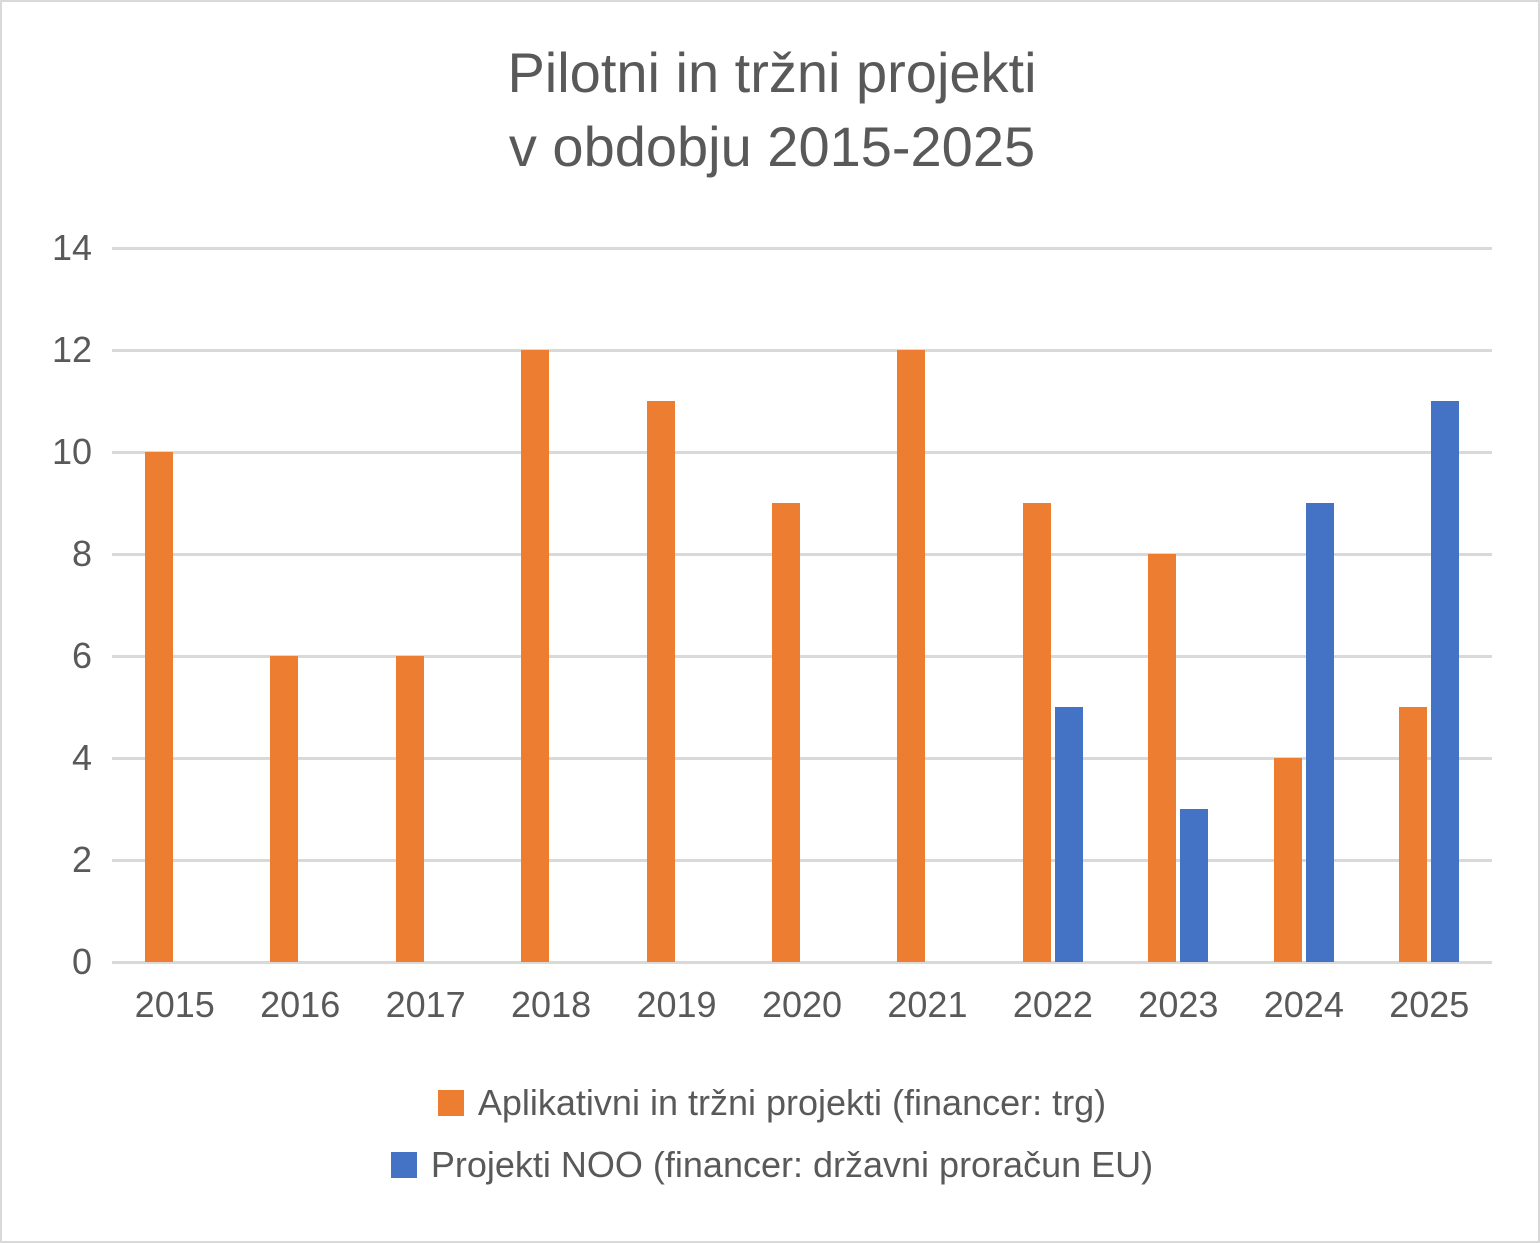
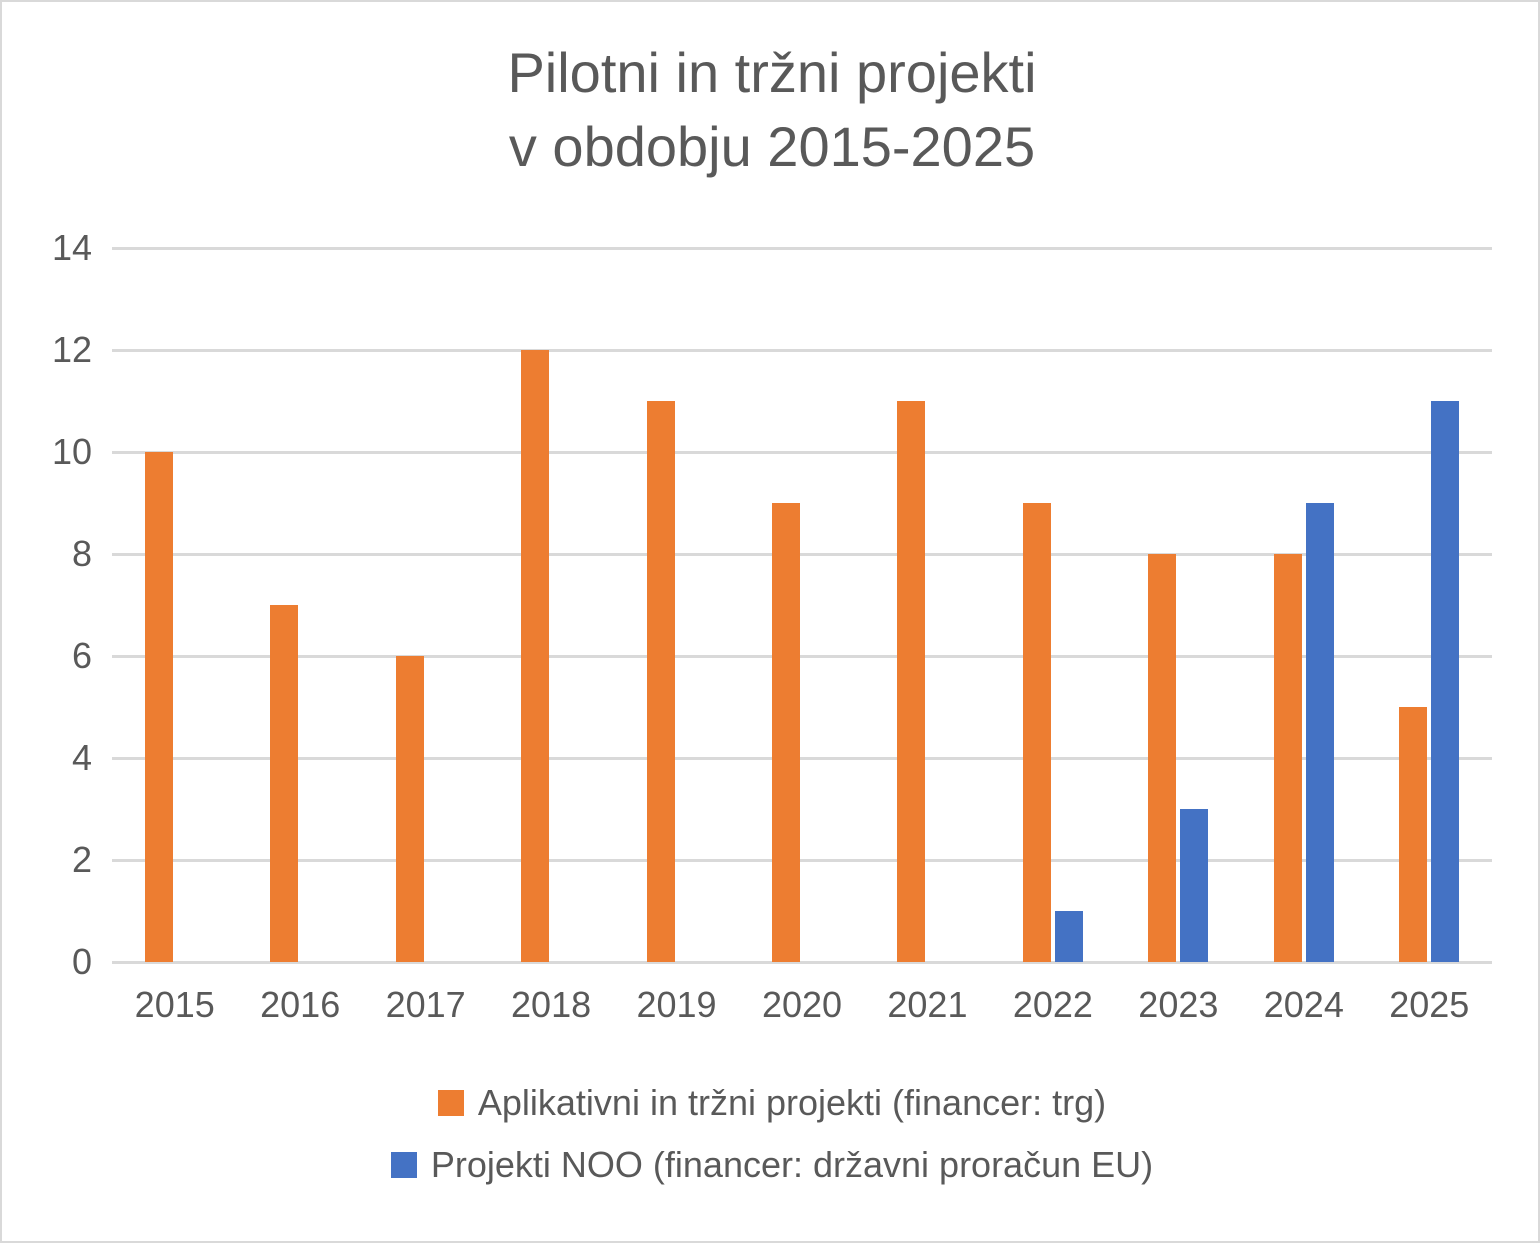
Aplikativni in tržni projekti (financer: trg)/2016: 6 -> 7
Aplikativni in tržni projekti (financer: trg)/2021: 12 -> 11
Projekti NOO (financer: državni proračun EU)/2022: 5 -> 1
Aplikativni in tržni projekti (financer: trg)/2024: 4 -> 8
